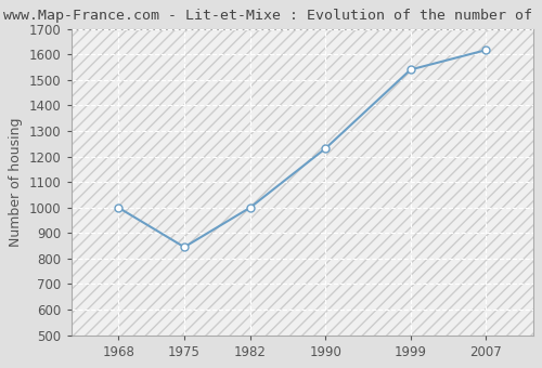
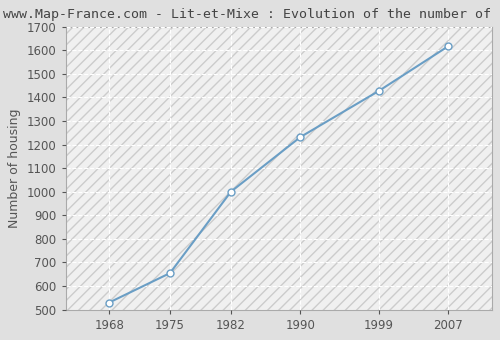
1968: 1000 -> 530
1975: 845 -> 655
1999: 1540 -> 1427
